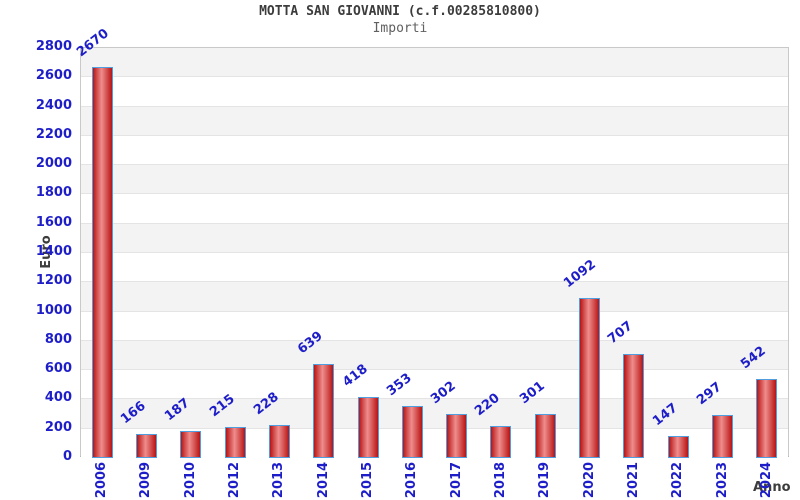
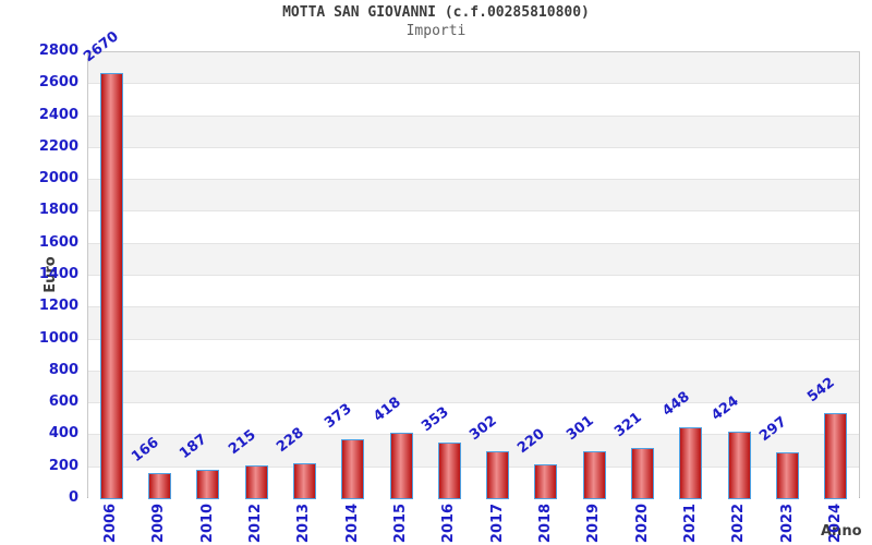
2014: 639 -> 373
2020: 1092 -> 321
2021: 707 -> 448
2022: 147 -> 424
